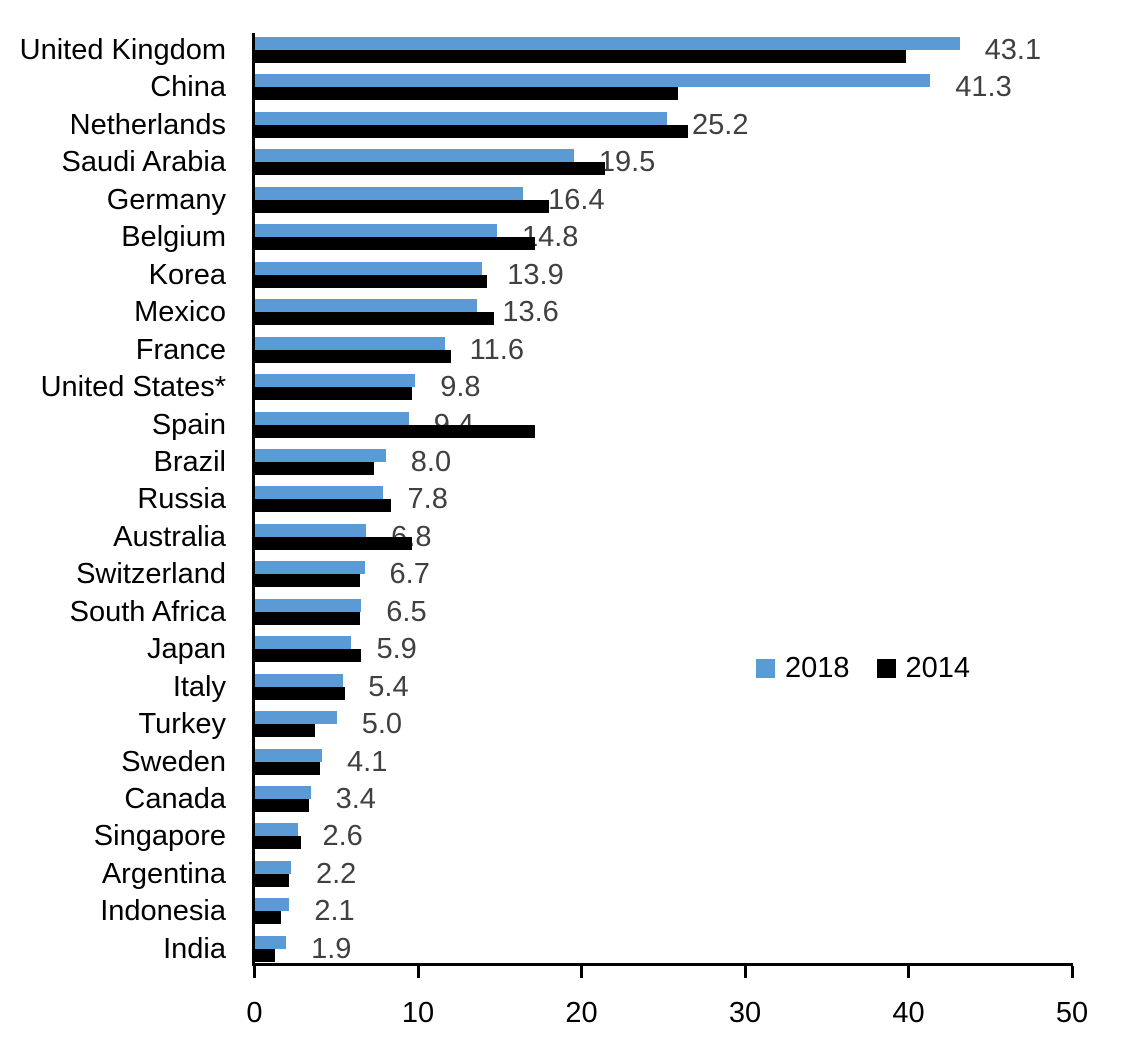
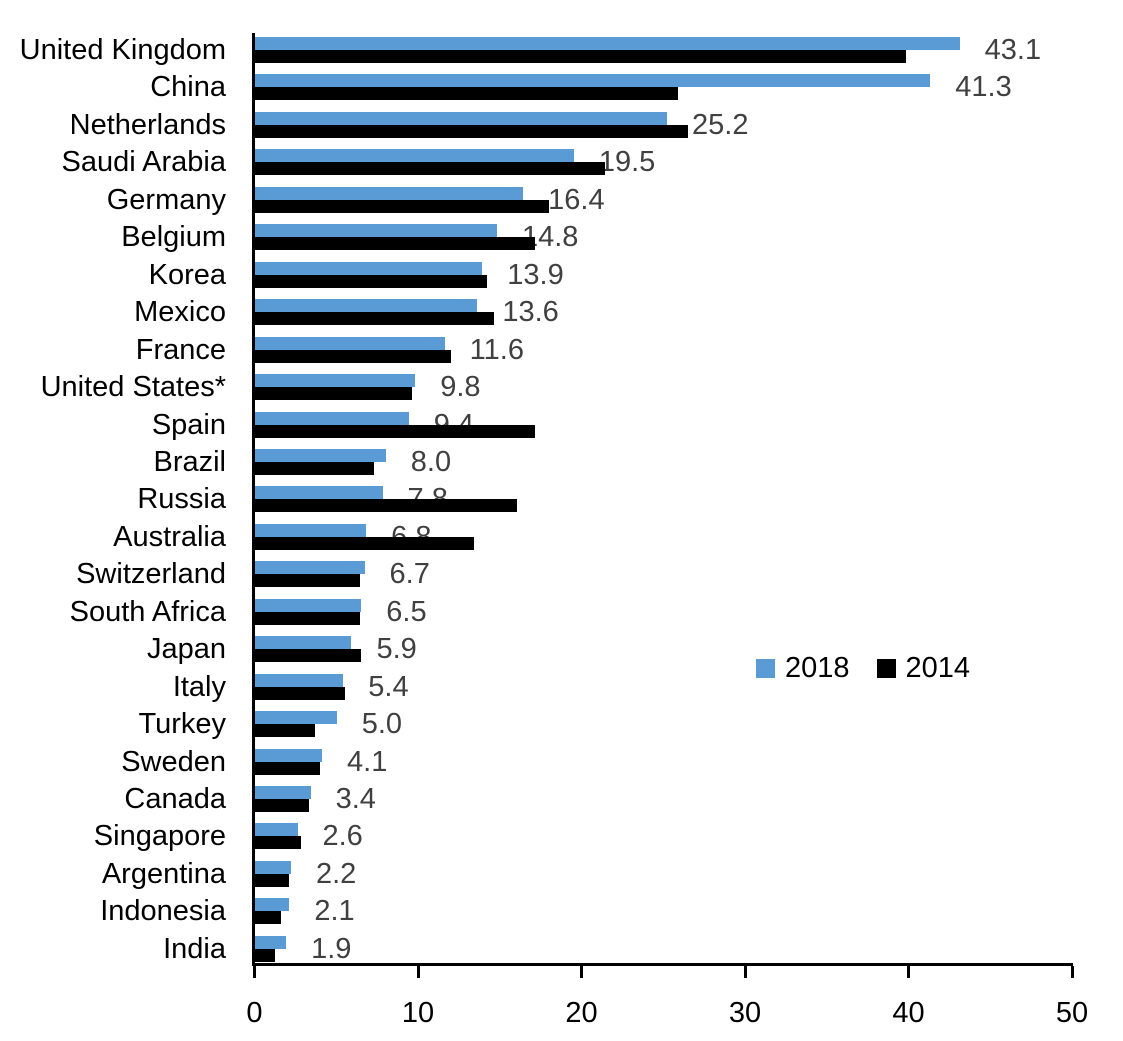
2014/Russia: 8.3 -> 16.0
2014/Australia: 9.6 -> 13.4
